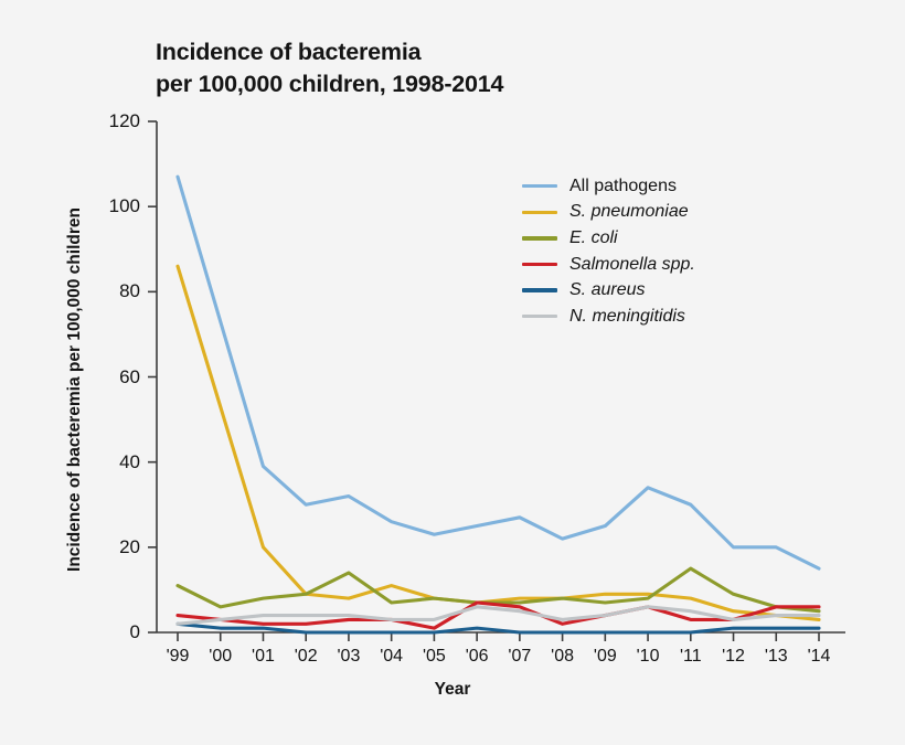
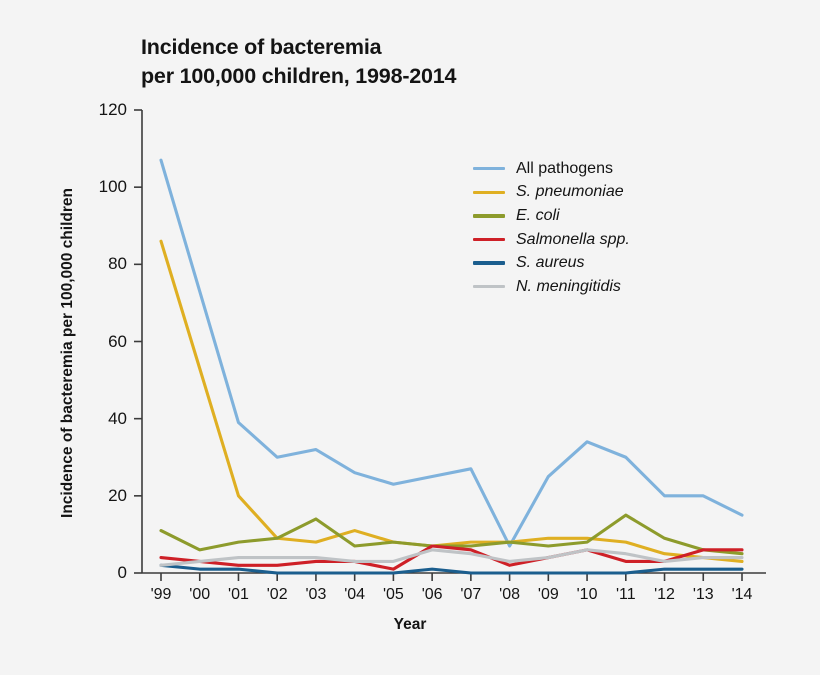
All pathogens/'08: 22 -> 7
